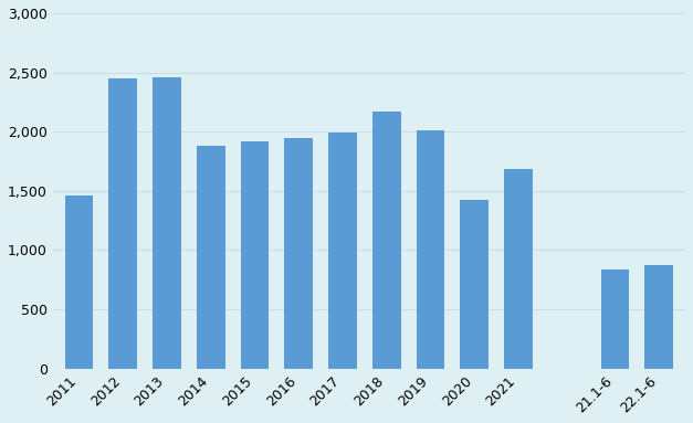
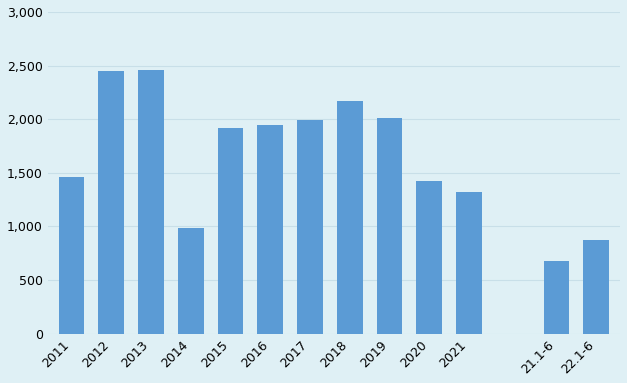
2014: 1,880 -> 990
2021: 1,680 -> 1,320
21.1-6: 840 -> 680
